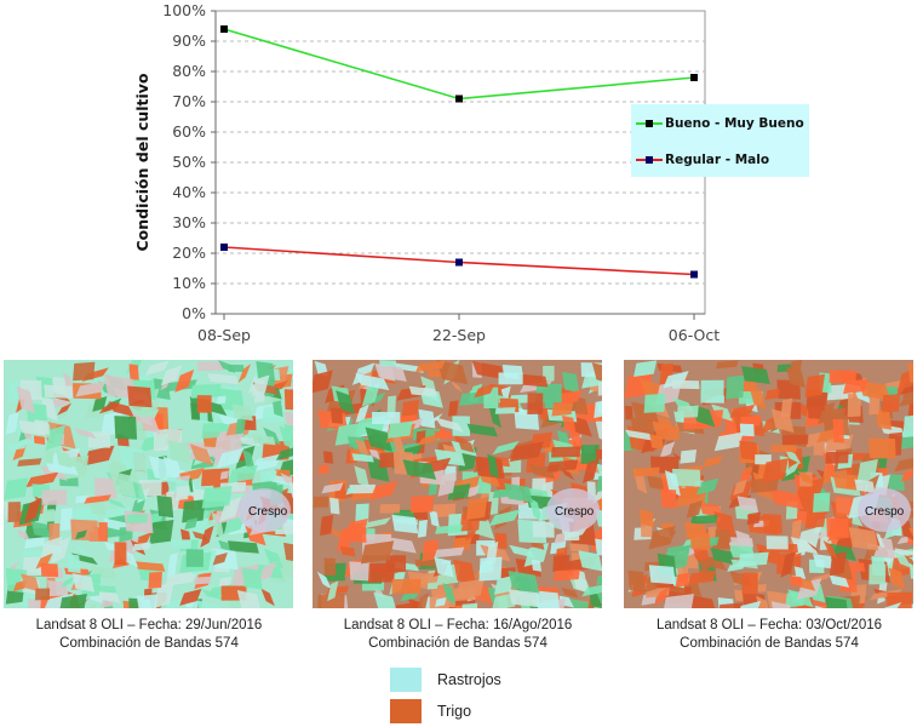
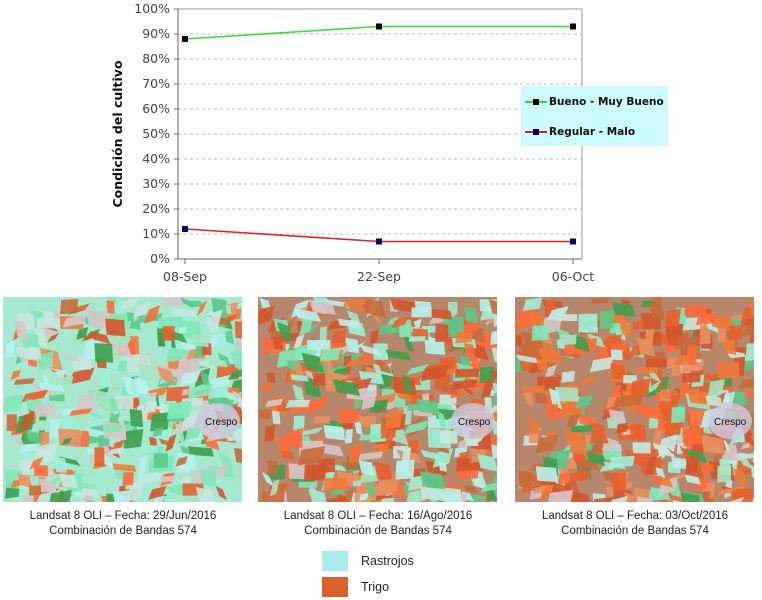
Bueno - Muy Bueno/08-Sep: 94% -> 88%
Regular - Malo/08-Sep: 22% -> 12%
Bueno - Muy Bueno/22-Sep: 71% -> 93%
Regular - Malo/22-Sep: 17% -> 7%
Bueno - Muy Bueno/06-Oct: 78% -> 93%
Regular - Malo/06-Oct: 13% -> 7%
